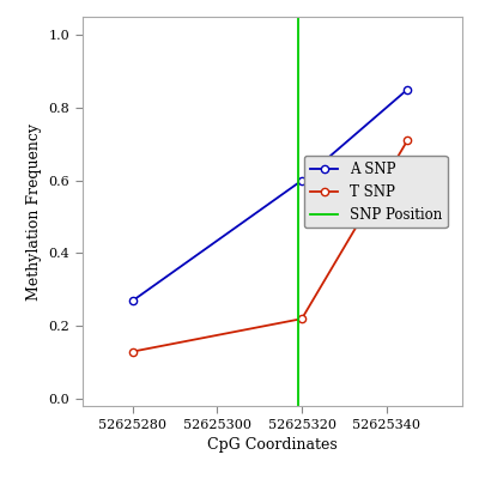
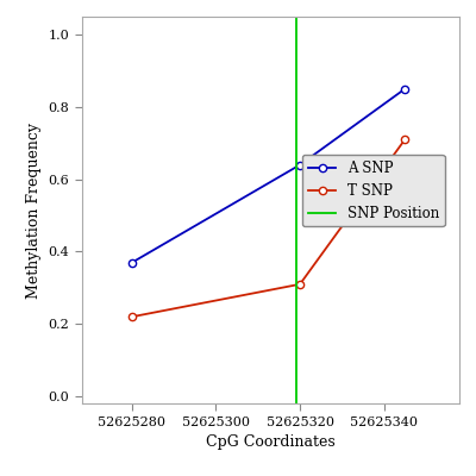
A SNP/52625280: 0.27 -> 0.37
T SNP/52625280: 0.13 -> 0.22
A SNP/52625320: 0.60 -> 0.64
T SNP/52625320: 0.22 -> 0.31
